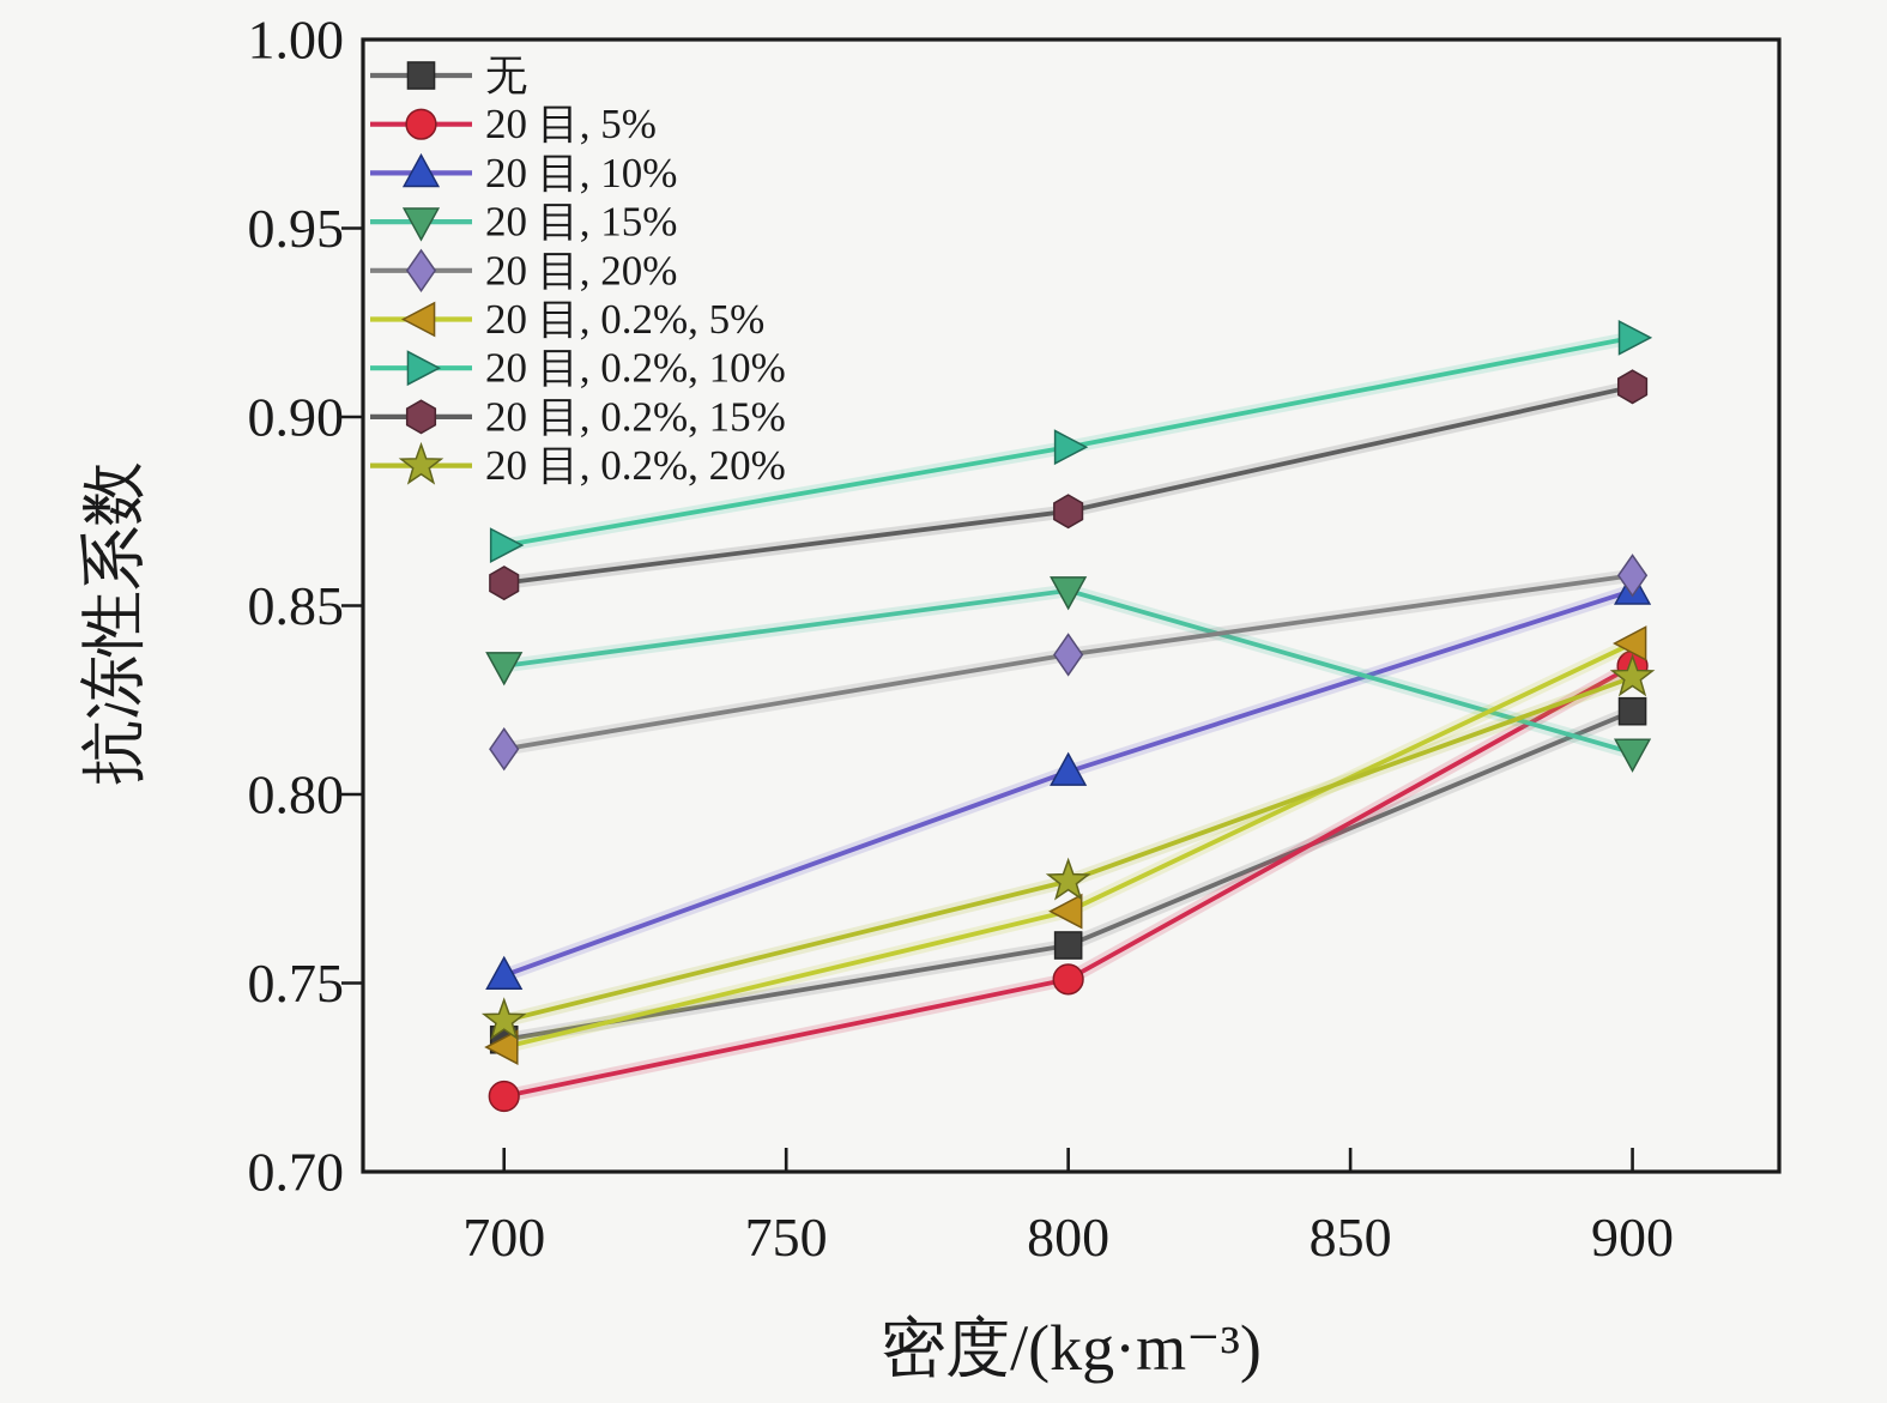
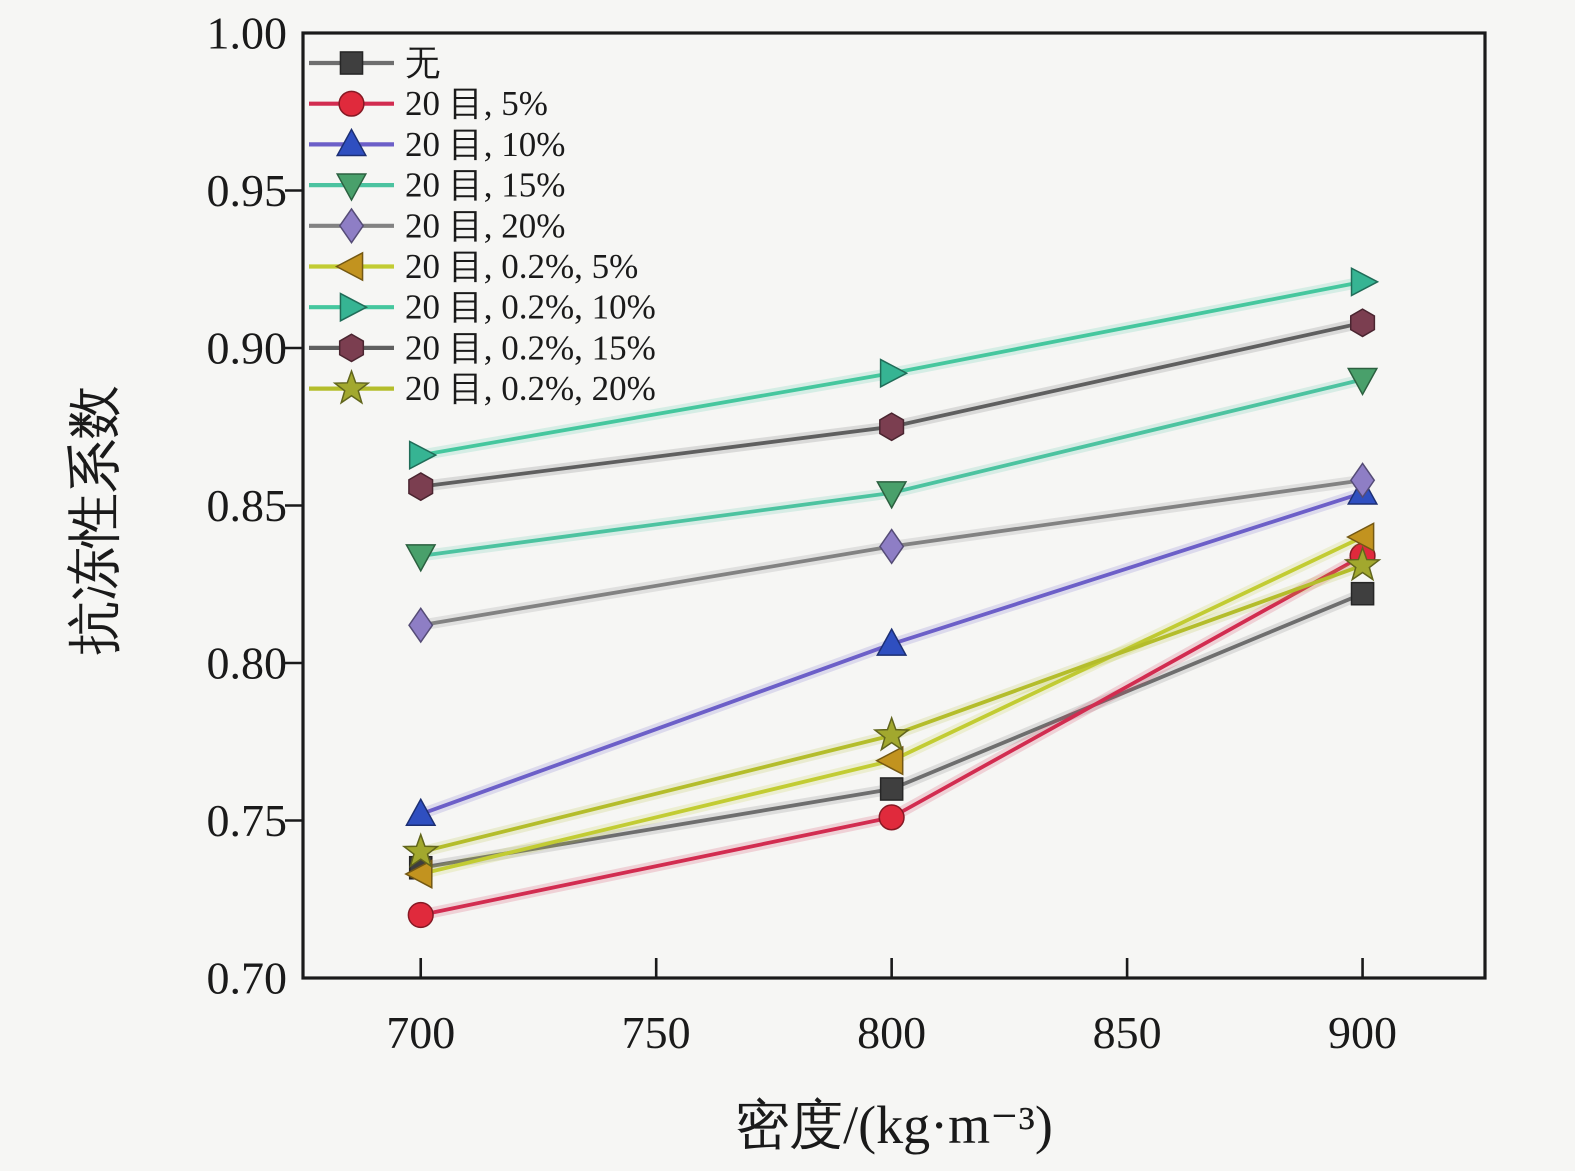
20 目, 15%/900: 0.811 -> 0.890
